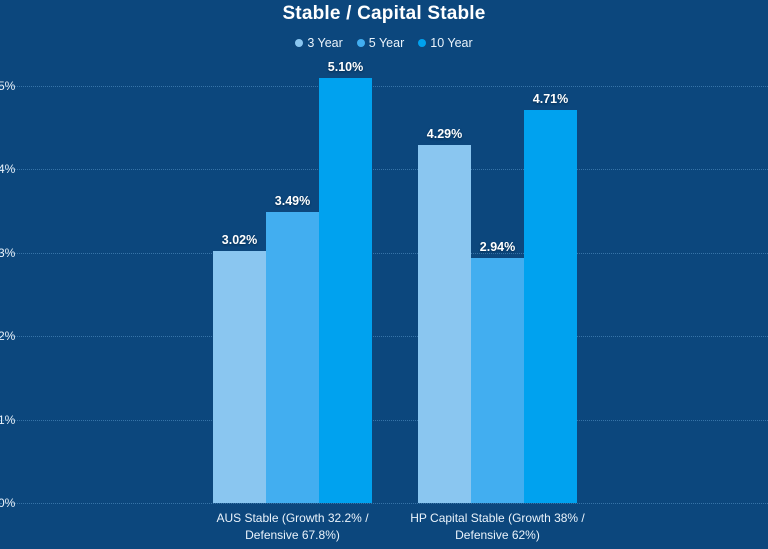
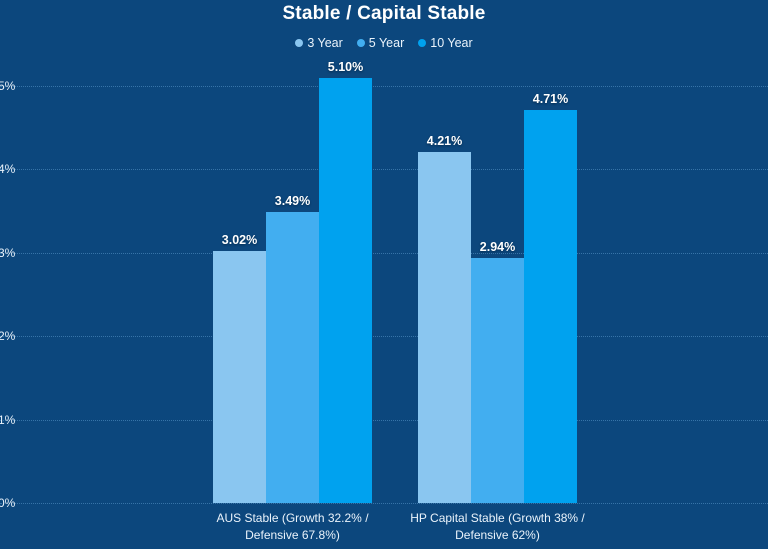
3 Year/HP Capital Stable (Growth 38% / Defensive 62%): 4.29% -> 4.21%
